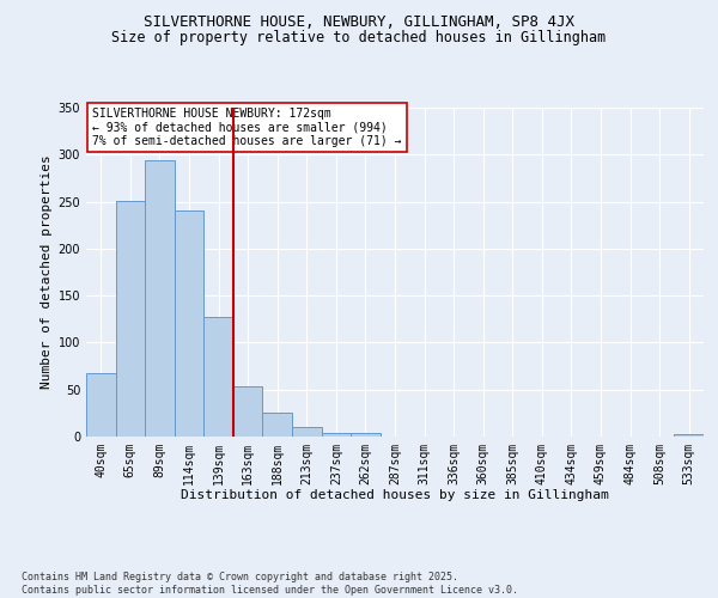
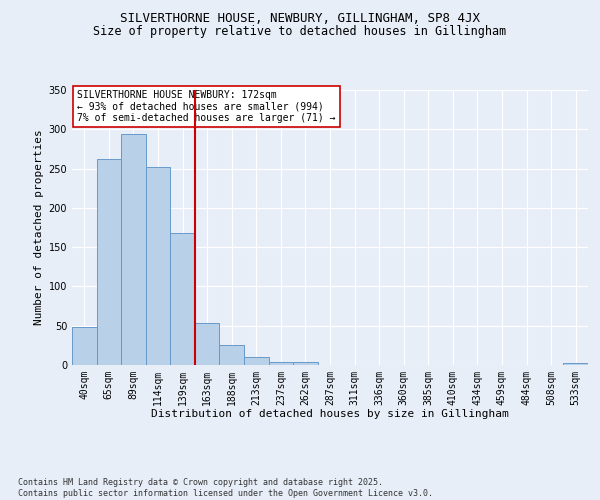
40sqm: 68 -> 48
65sqm: 251 -> 262
114sqm: 241 -> 252
139sqm: 127 -> 168
